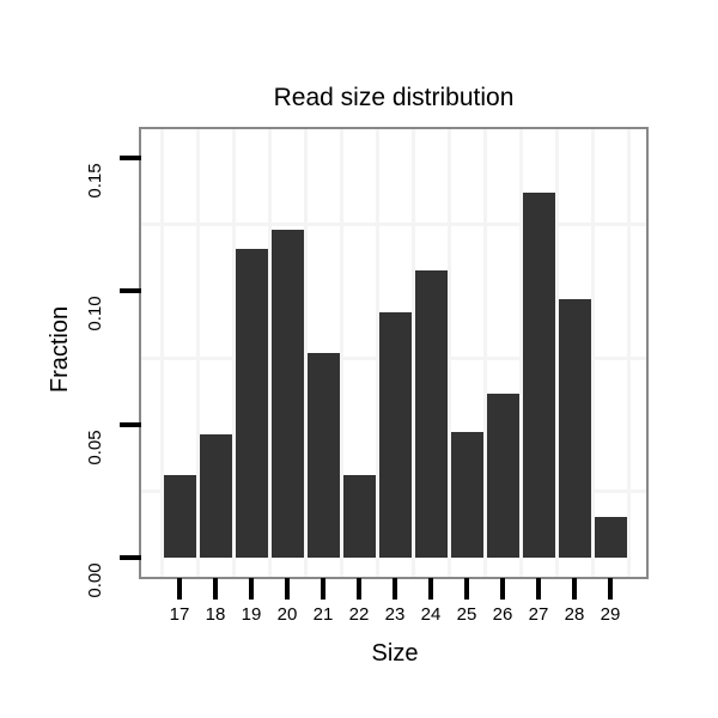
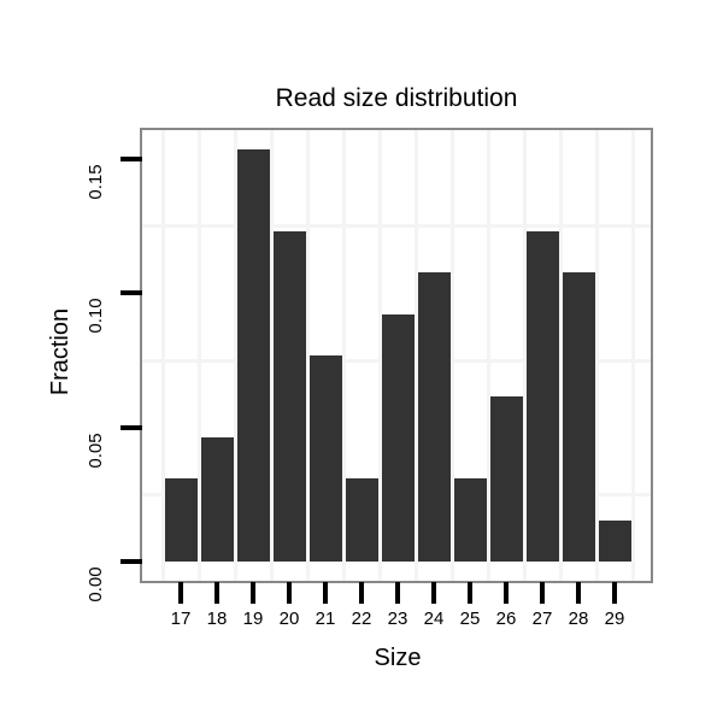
19: 0.116 -> 0.154
25: 0.047 -> 0.031
27: 0.137 -> 0.123
28: 0.097 -> 0.108
